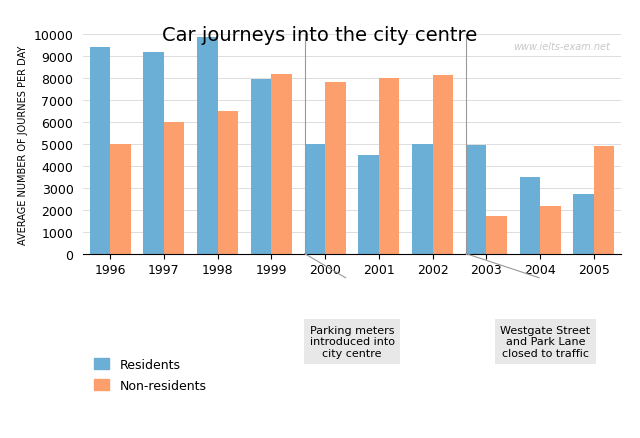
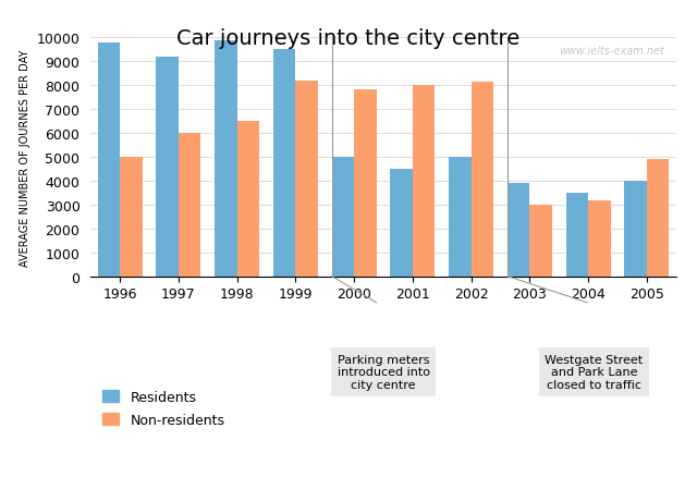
Residents/1996: 9400 -> 9800
Residents/1999: 7950 -> 9500
Residents/2003: 4950 -> 3900
Non-residents/2003: 1700 -> 3000
Non-residents/2004: 2150 -> 3150
Residents/2005: 2700 -> 4000
